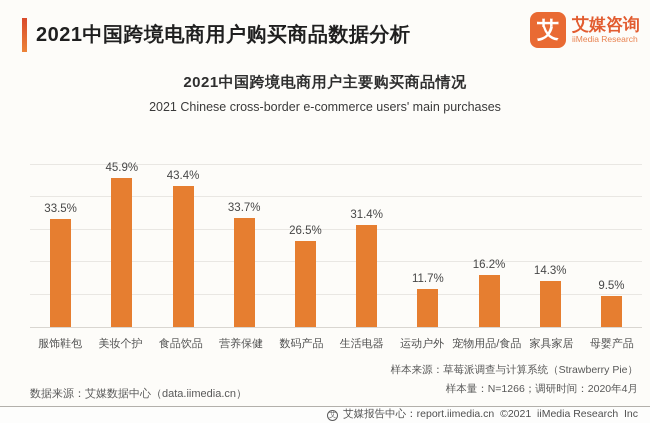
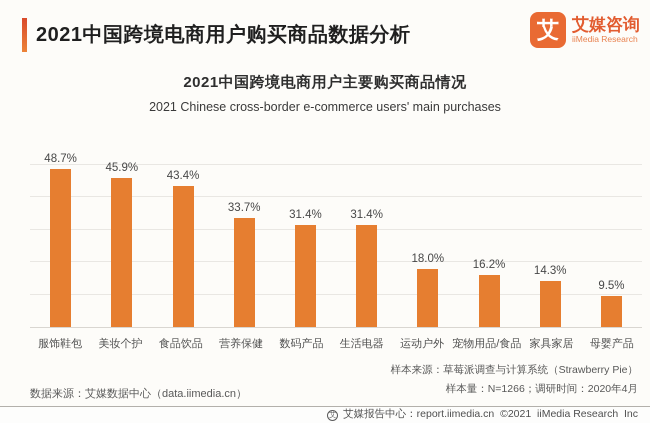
服饰鞋包: 33.5% -> 48.7%
数码产品: 26.5% -> 31.4%
运动户外: 11.7% -> 18.0%
